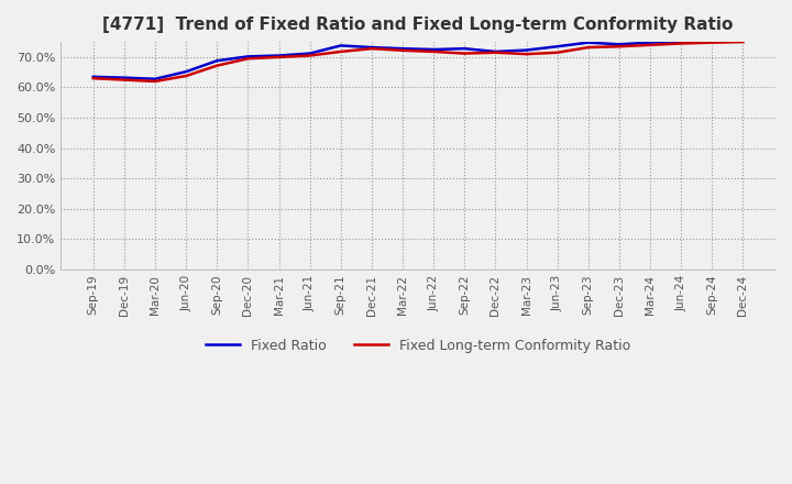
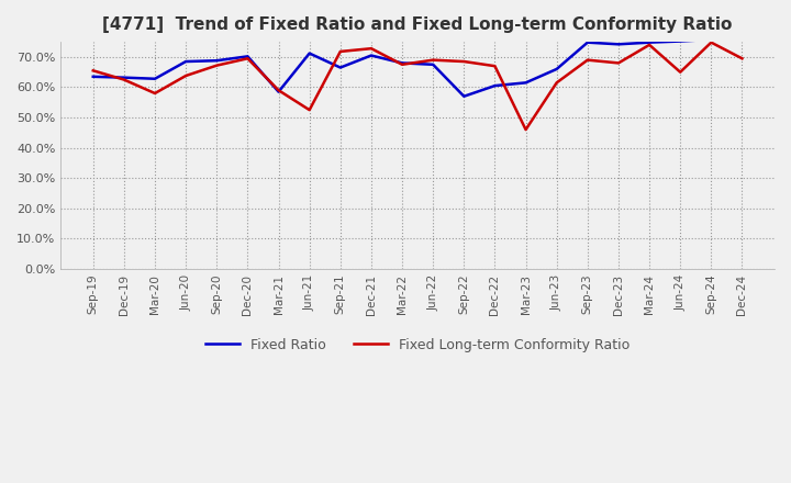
Fixed Long-term Conformity Ratio/Sep-19: 63.0% -> 65.5%
Fixed Long-term Conformity Ratio/Mar-20: 62.0% -> 58.0%
Fixed Ratio/Jun-20: 65.2% -> 68.5%
Fixed Ratio/Mar-21: 70.5% -> 58.5%
Fixed Long-term Conformity Ratio/Mar-21: 70.0% -> 59.0%
Fixed Long-term Conformity Ratio/Jun-21: 70.5% -> 52.5%
Fixed Ratio/Sep-21: 73.8% -> 66.5%
Fixed Ratio/Dec-21: 73.2% -> 70.5%
Fixed Ratio/Mar-22: 72.8% -> 68.0%
Fixed Long-term Conformity Ratio/Mar-22: 72.2% -> 67.5%
Fixed Ratio/Jun-22: 72.5% -> 67.5%
Fixed Long-term Conformity Ratio/Jun-22: 71.8% -> 69.0%
Fixed Ratio/Sep-22: 72.8% -> 57.0%
Fixed Long-term Conformity Ratio/Sep-22: 71.2% -> 68.5%
Fixed Ratio/Dec-22: 71.8% -> 60.5%
Fixed Long-term Conformity Ratio/Dec-22: 71.5% -> 67.0%
Fixed Ratio/Mar-23: 72.3% -> 61.5%
Fixed Long-term Conformity Ratio/Mar-23: 71.0% -> 46.0%
Fixed Ratio/Jun-23: 73.5% -> 66.0%
Fixed Long-term Conformity Ratio/Jun-23: 71.5% -> 61.5%
Fixed Long-term Conformity Ratio/Sep-23: 73.2% -> 69.0%
Fixed Long-term Conformity Ratio/Dec-23: 73.5% -> 68.0%
Fixed Long-term Conformity Ratio/Jun-24: 74.5% -> 65.0%
Fixed Long-term Conformity Ratio/Dec-24: 75.0% -> 69.5%
